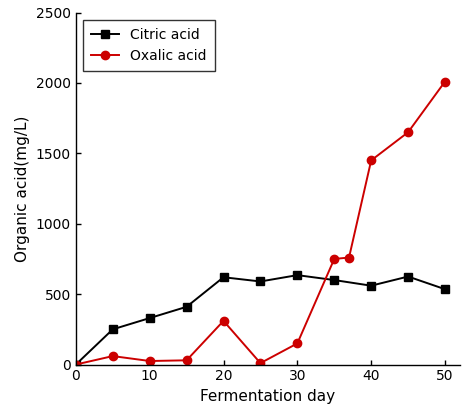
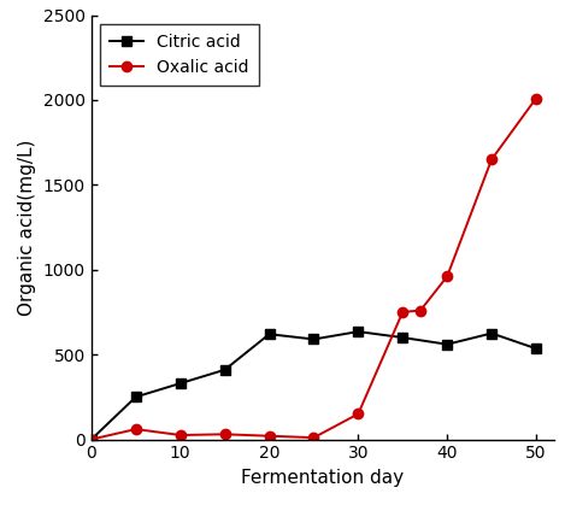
Oxalic acid/20: 310 -> 20
Oxalic acid/40: 1450 -> 960
